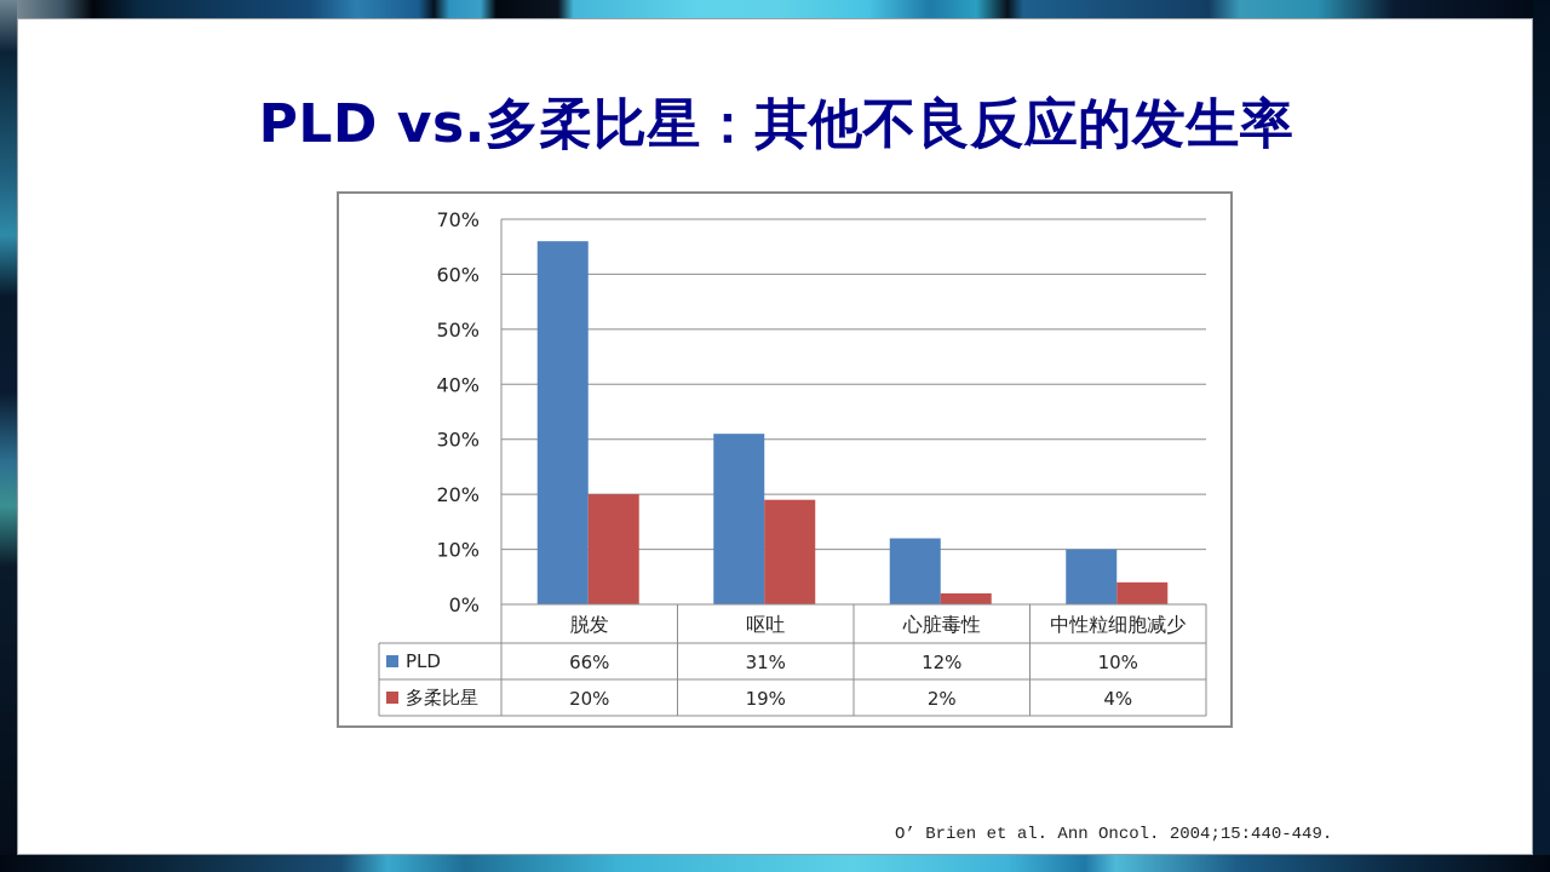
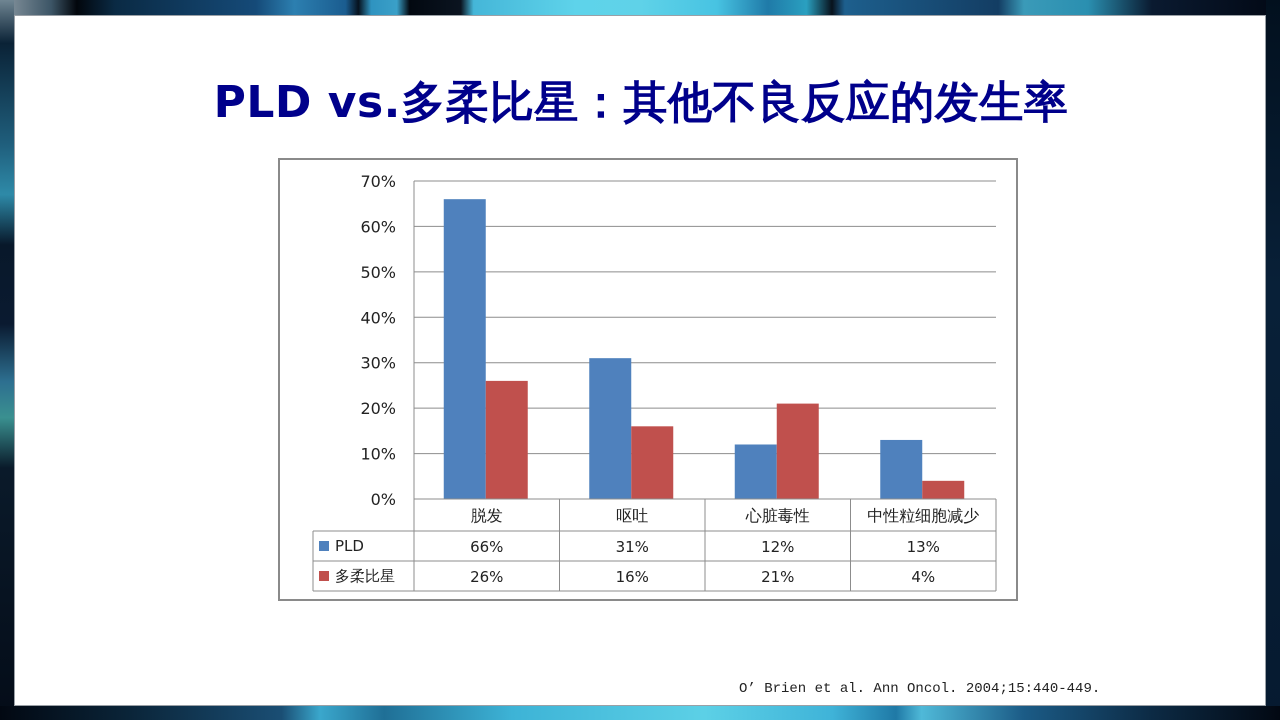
多柔比星/脱发: 20% -> 26%
多柔比星/呕吐: 19% -> 16%
多柔比星/心脏毒性: 2% -> 21%
PLD/中性粒细胞减少: 10% -> 13%
